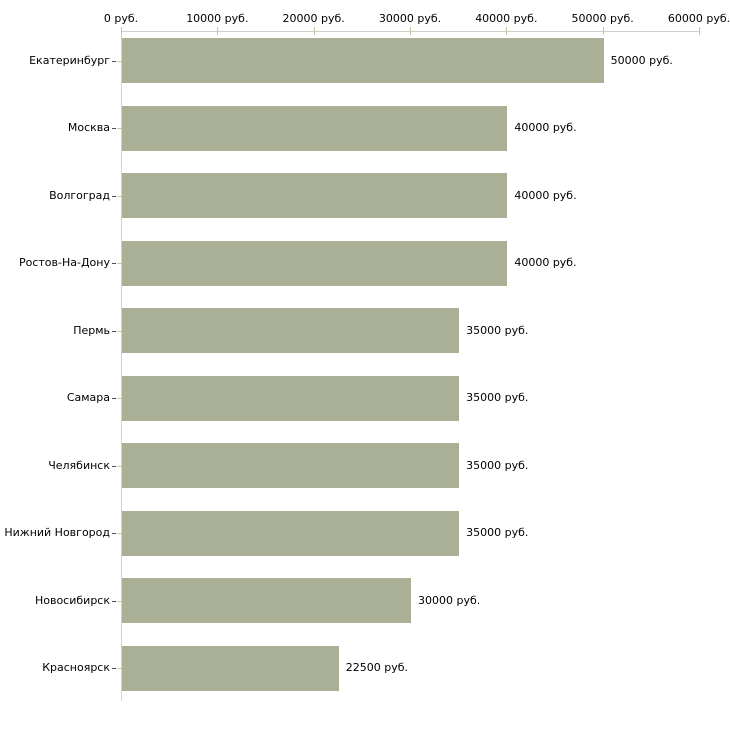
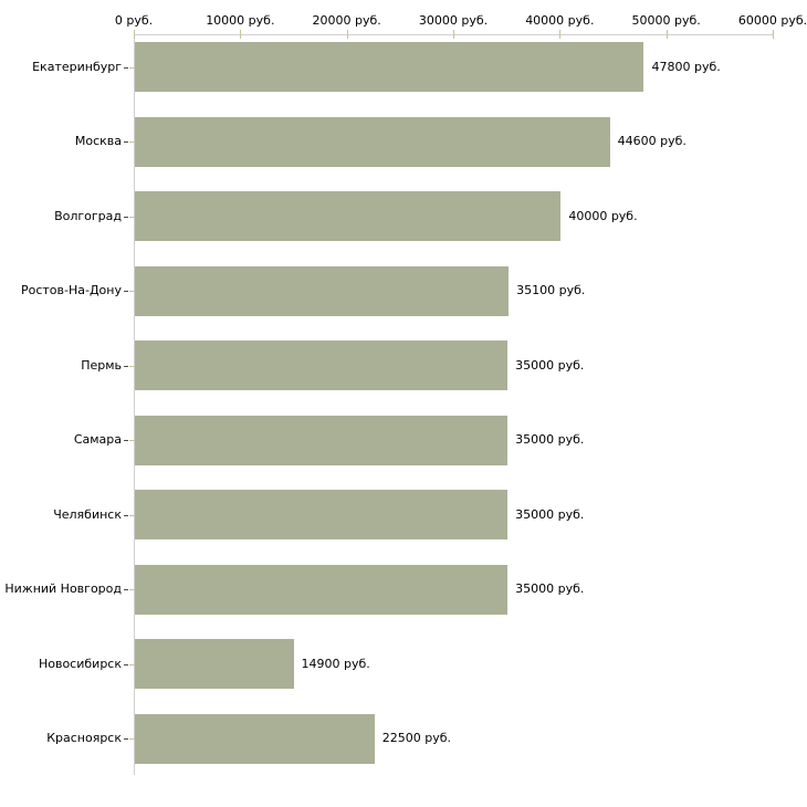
Екатеринбург: 50000 -> 47800
Москва: 40000 -> 44600
Ростов-На-Дону: 40000 -> 35100
Новосибирск: 30000 -> 14900
